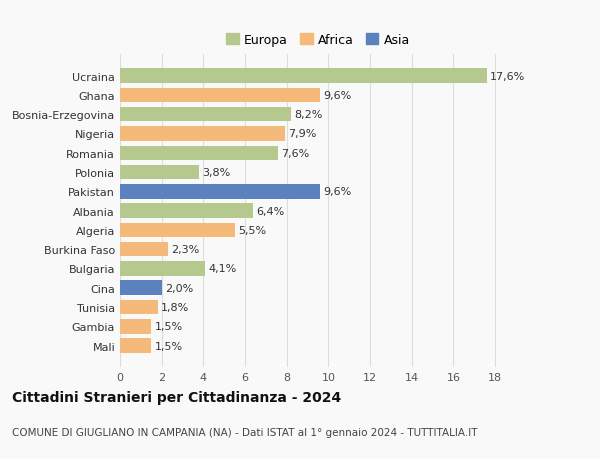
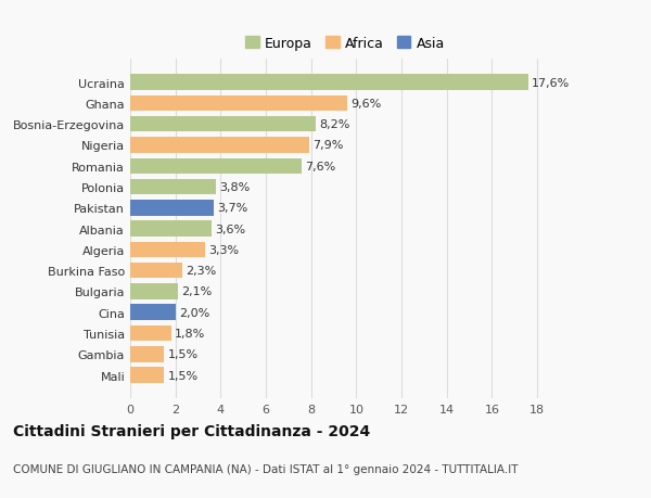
Pakistan: 9,6% -> 3,7%
Albania: 6,4% -> 3,6%
Algeria: 5,5% -> 3,3%
Bulgaria: 4,1% -> 2,1%
